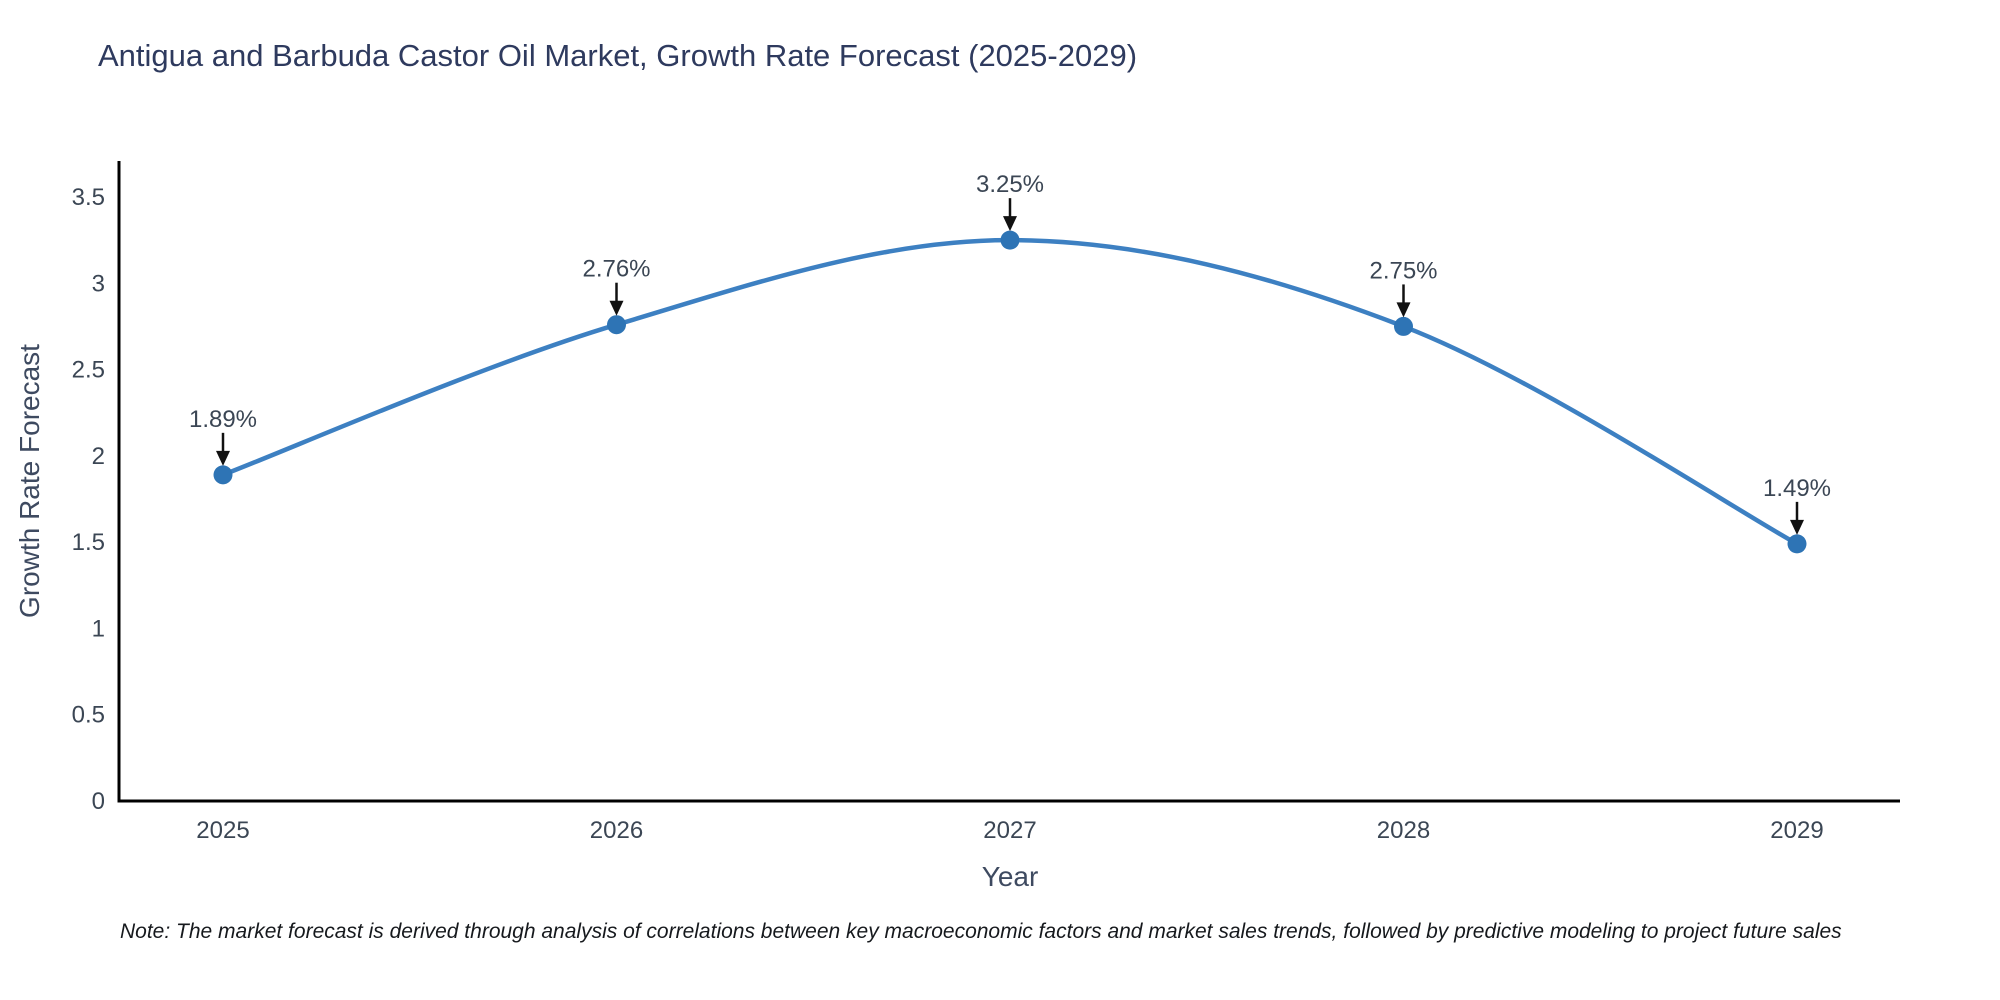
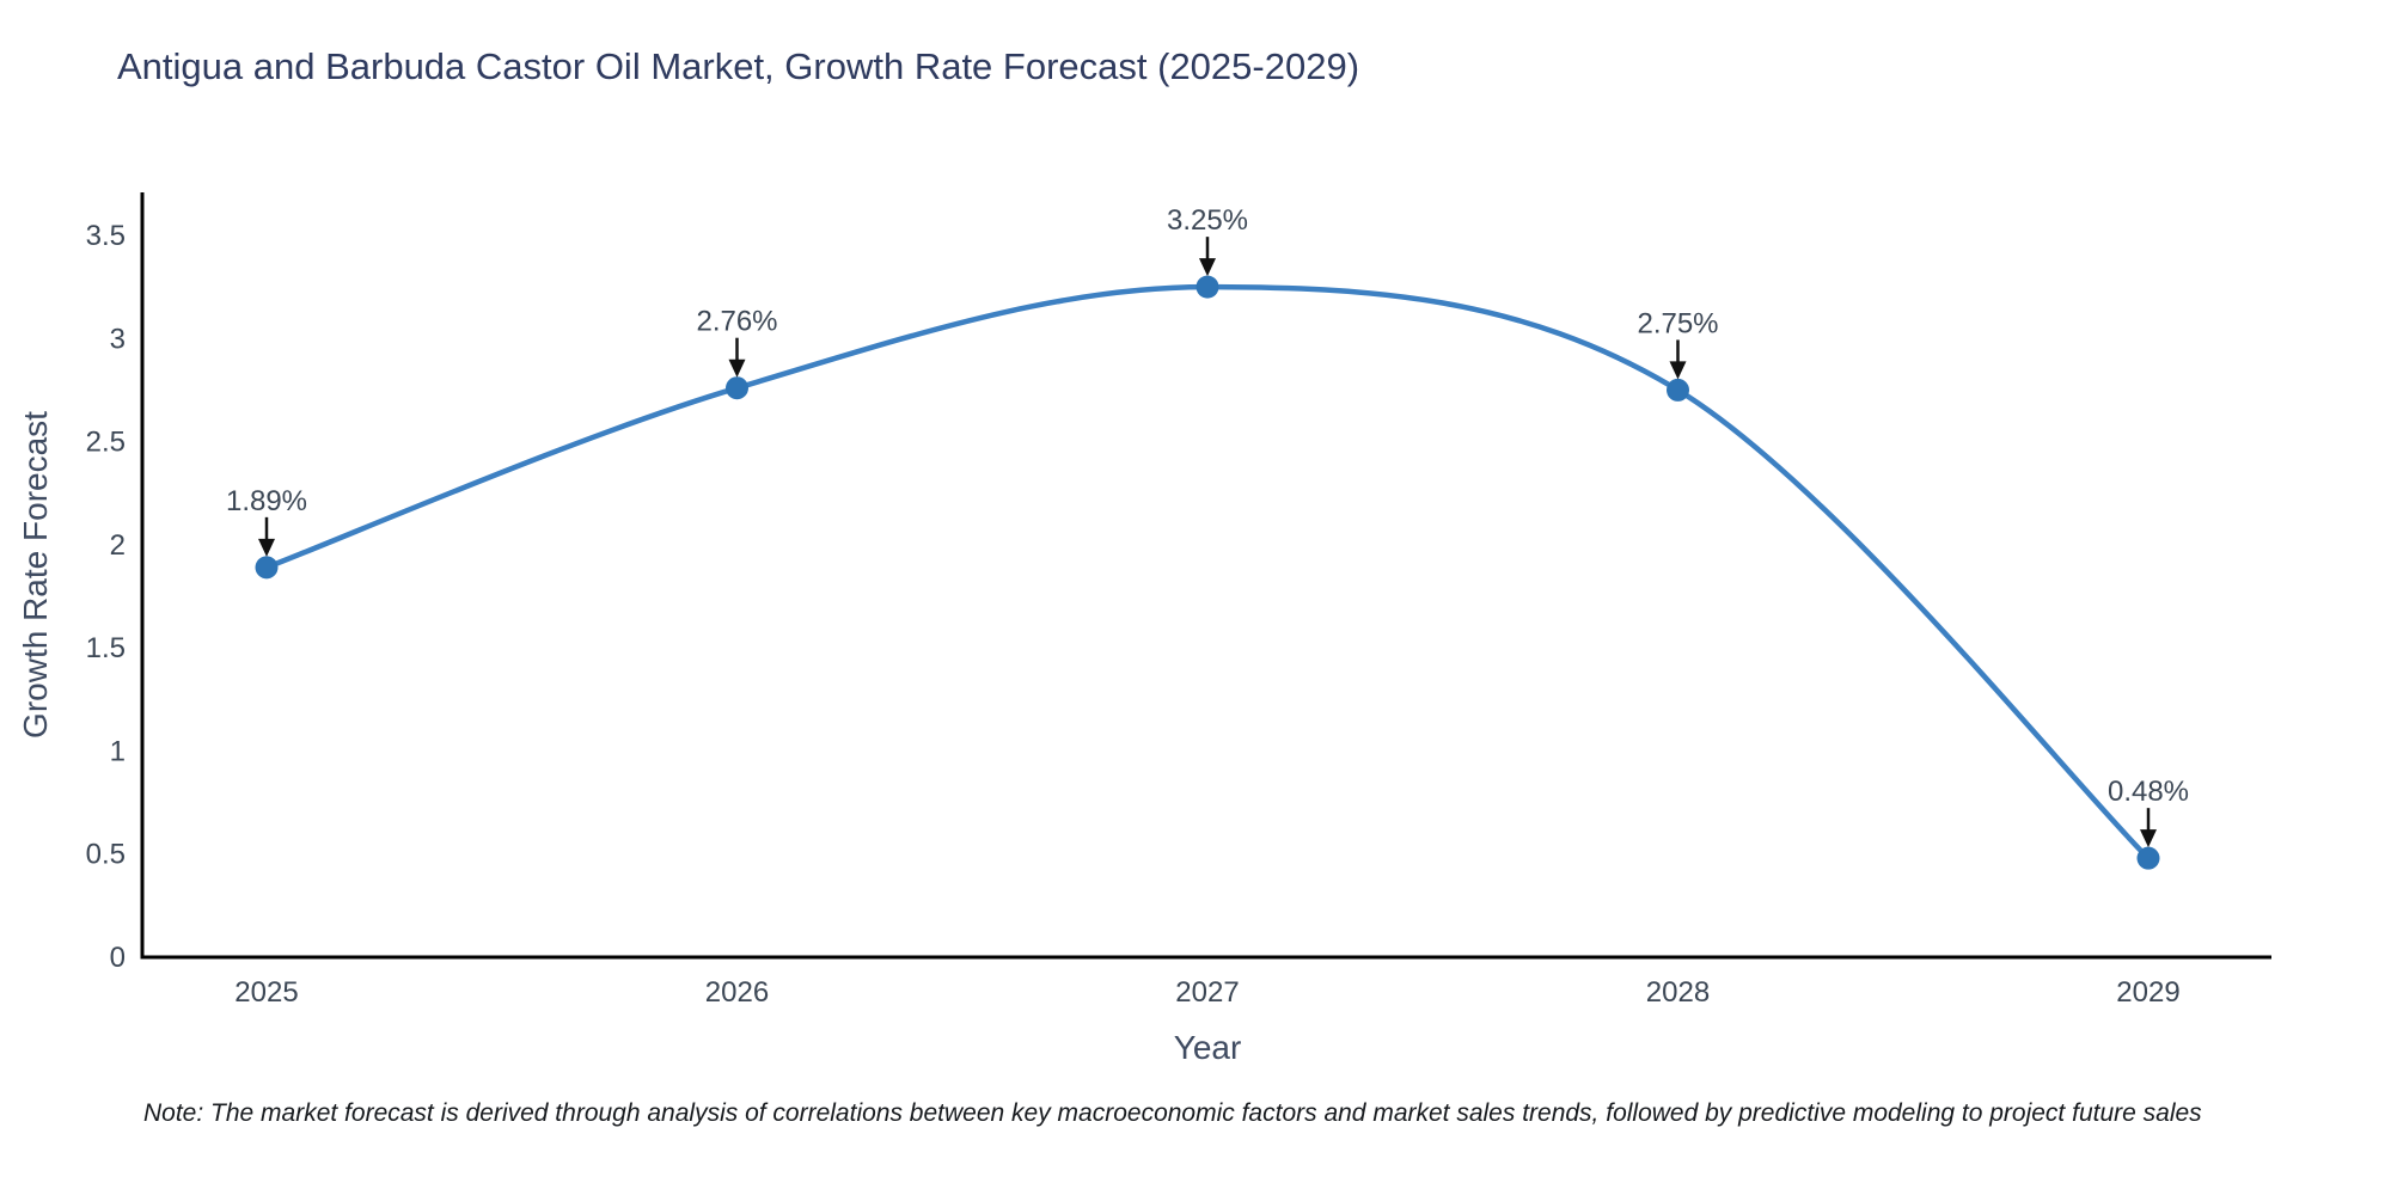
2029: 1.49% -> 0.48%
